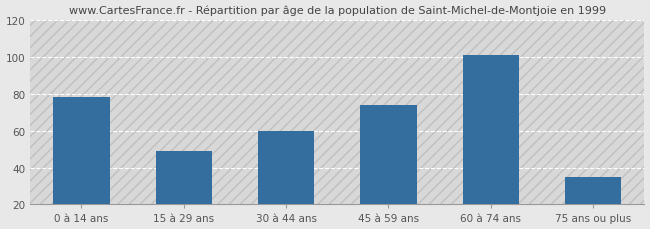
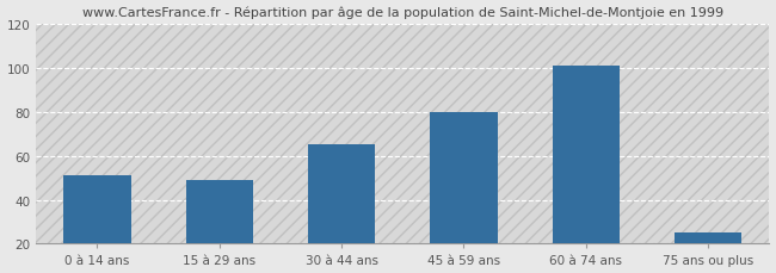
0 à 14 ans: 78 -> 51
30 à 44 ans: 60 -> 65
45 à 59 ans: 74 -> 80
75 ans ou plus: 35 -> 25
